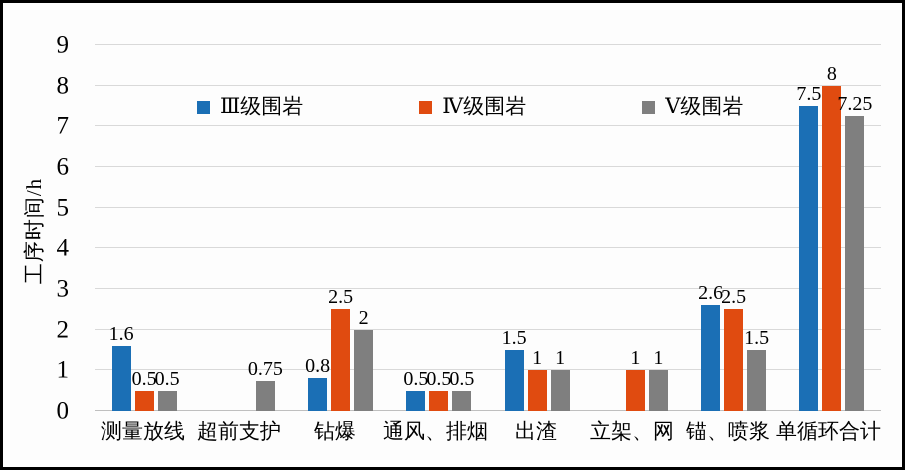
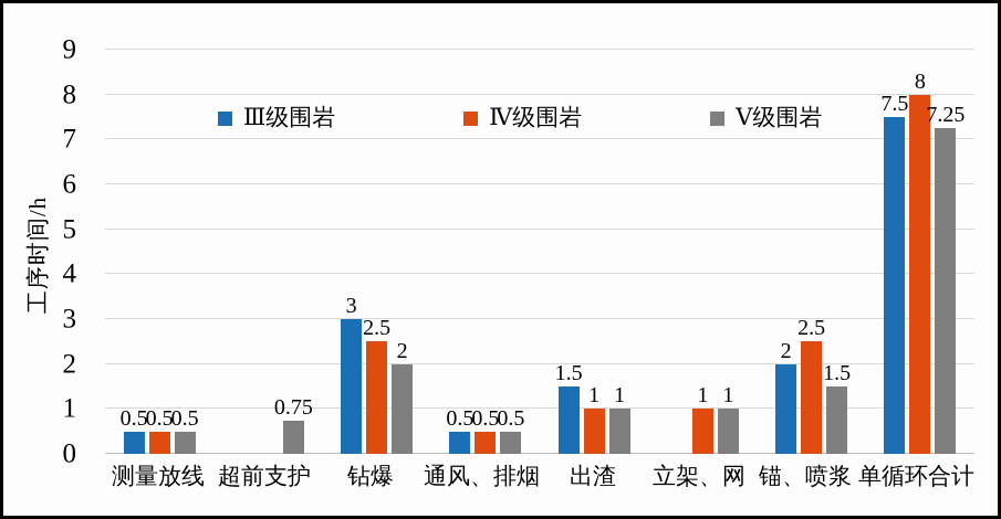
Ⅲ级围岩/测量放线: 1.6 -> 0.5
Ⅲ级围岩/钻爆: 0.8 -> 3
Ⅲ级围岩/锚、喷浆: 2.6 -> 2
